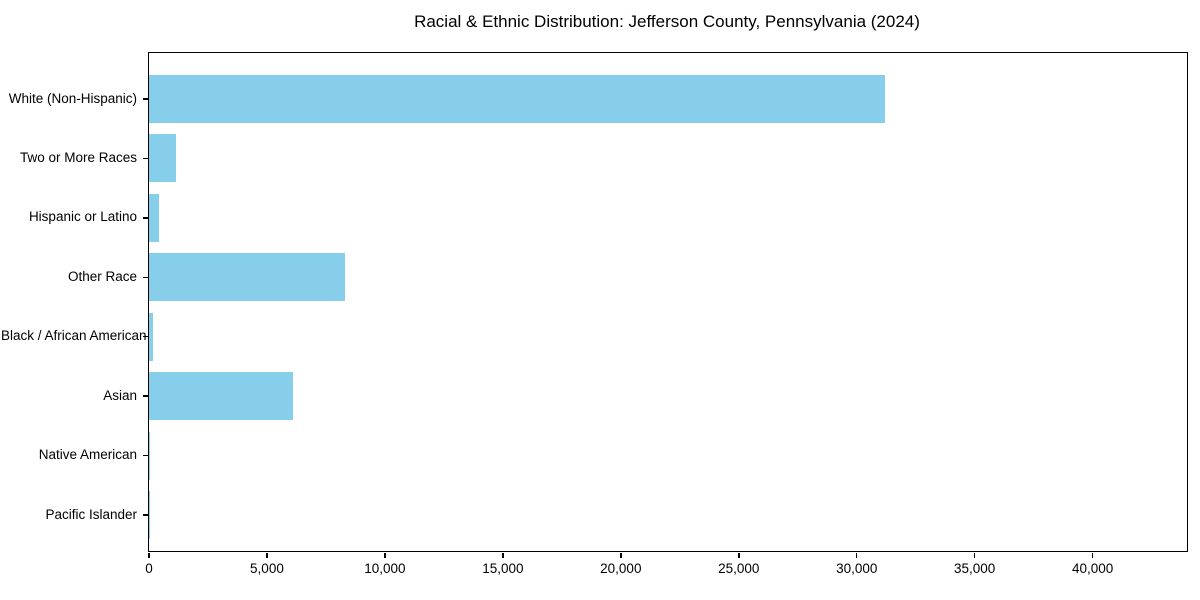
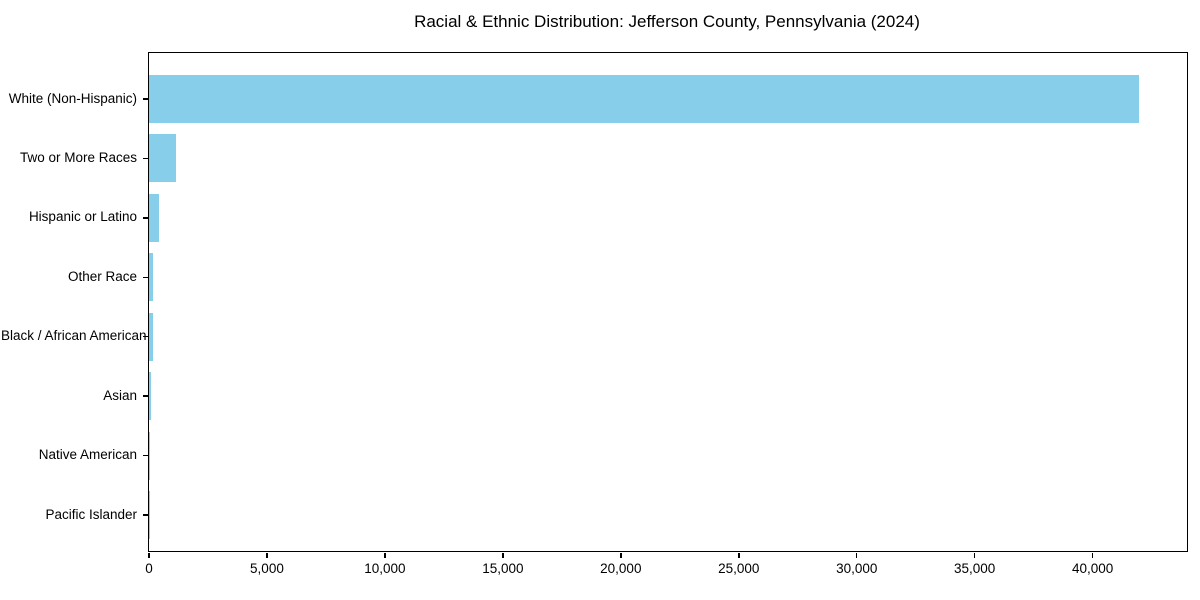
White (Non-Hispanic): 31200 -> 42000
Other Race: 8300 -> 200
Asian: 6100 -> 100
